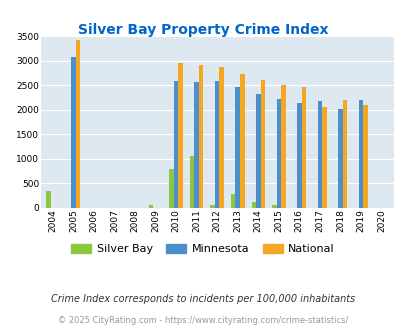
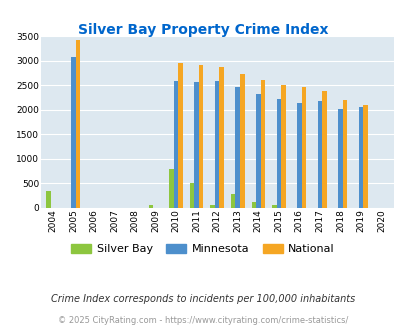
Silver Bay/2011: 1050 -> 500
National/2017: 2050 -> 2380
Minnesota/2019: 2200 -> 2060
